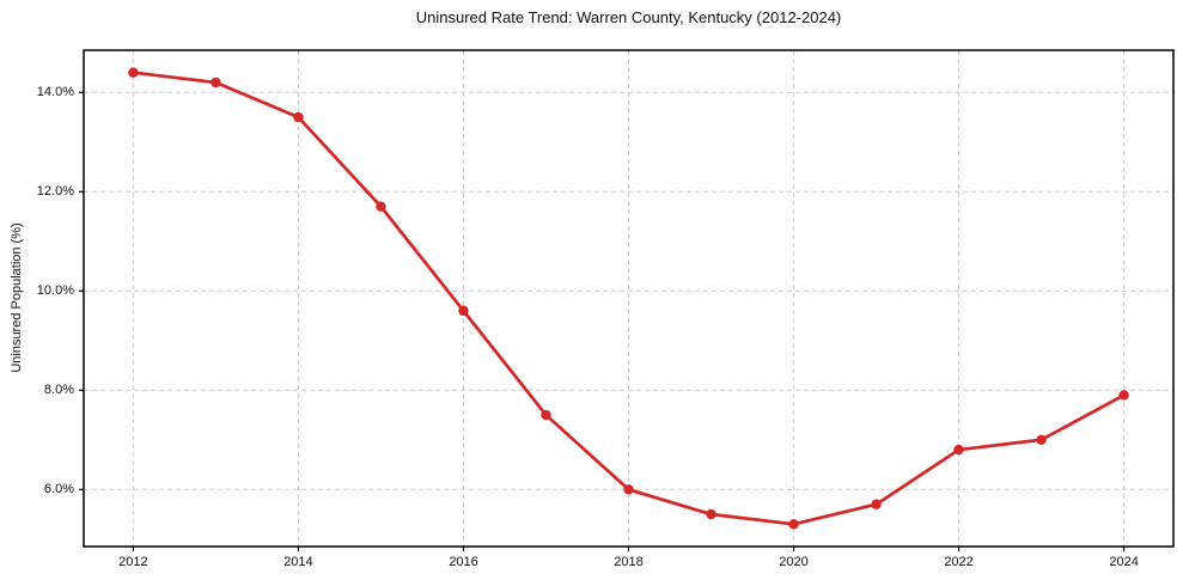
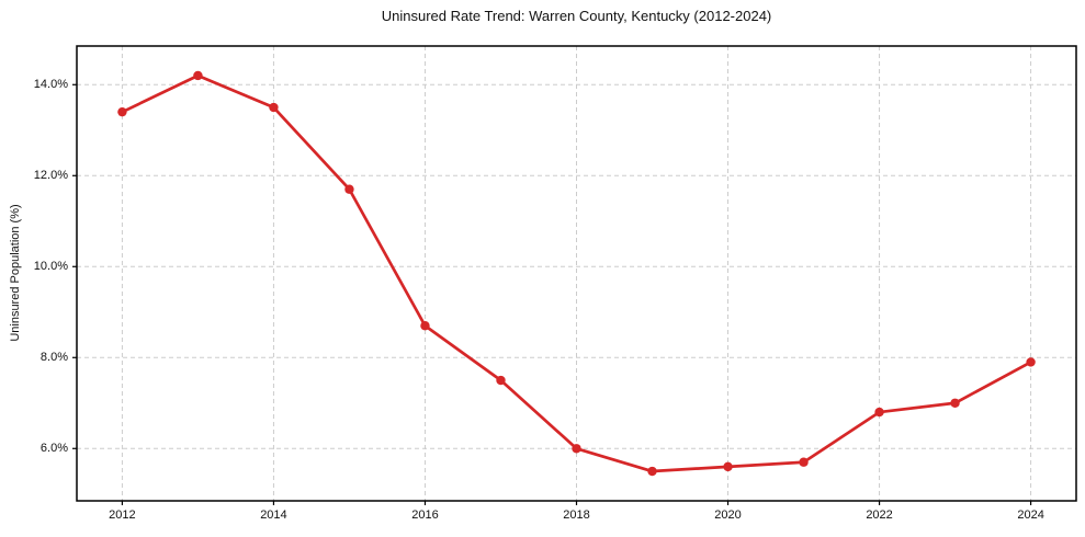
2012: 14.4% -> 13.4%
2016: 9.6% -> 8.7%
2020: 5.3% -> 5.6%
